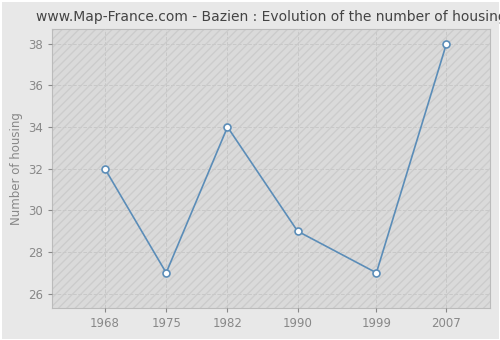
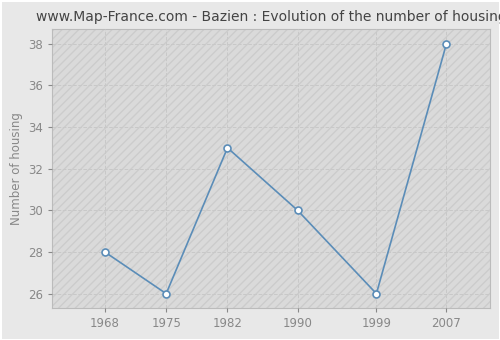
1968: 32 -> 28
1975: 27 -> 26
1982: 34 -> 33
1990: 29 -> 30
1999: 27 -> 26
